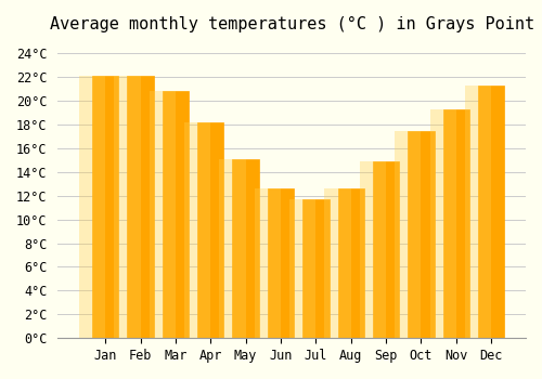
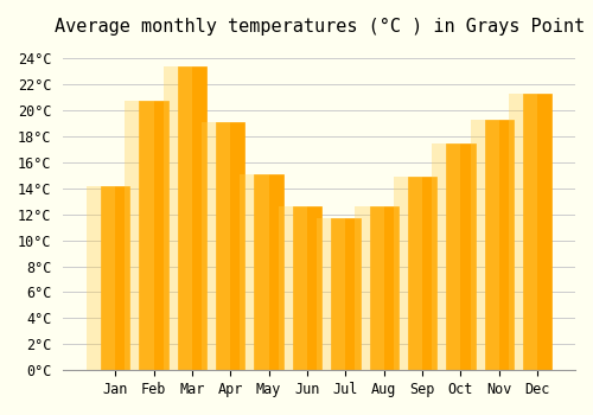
Jan: 22.1°C -> 14.2°C
Feb: 22.1°C -> 20.7°C
Mar: 20.8°C -> 23.4°C
Apr: 18.2°C -> 19.1°C
